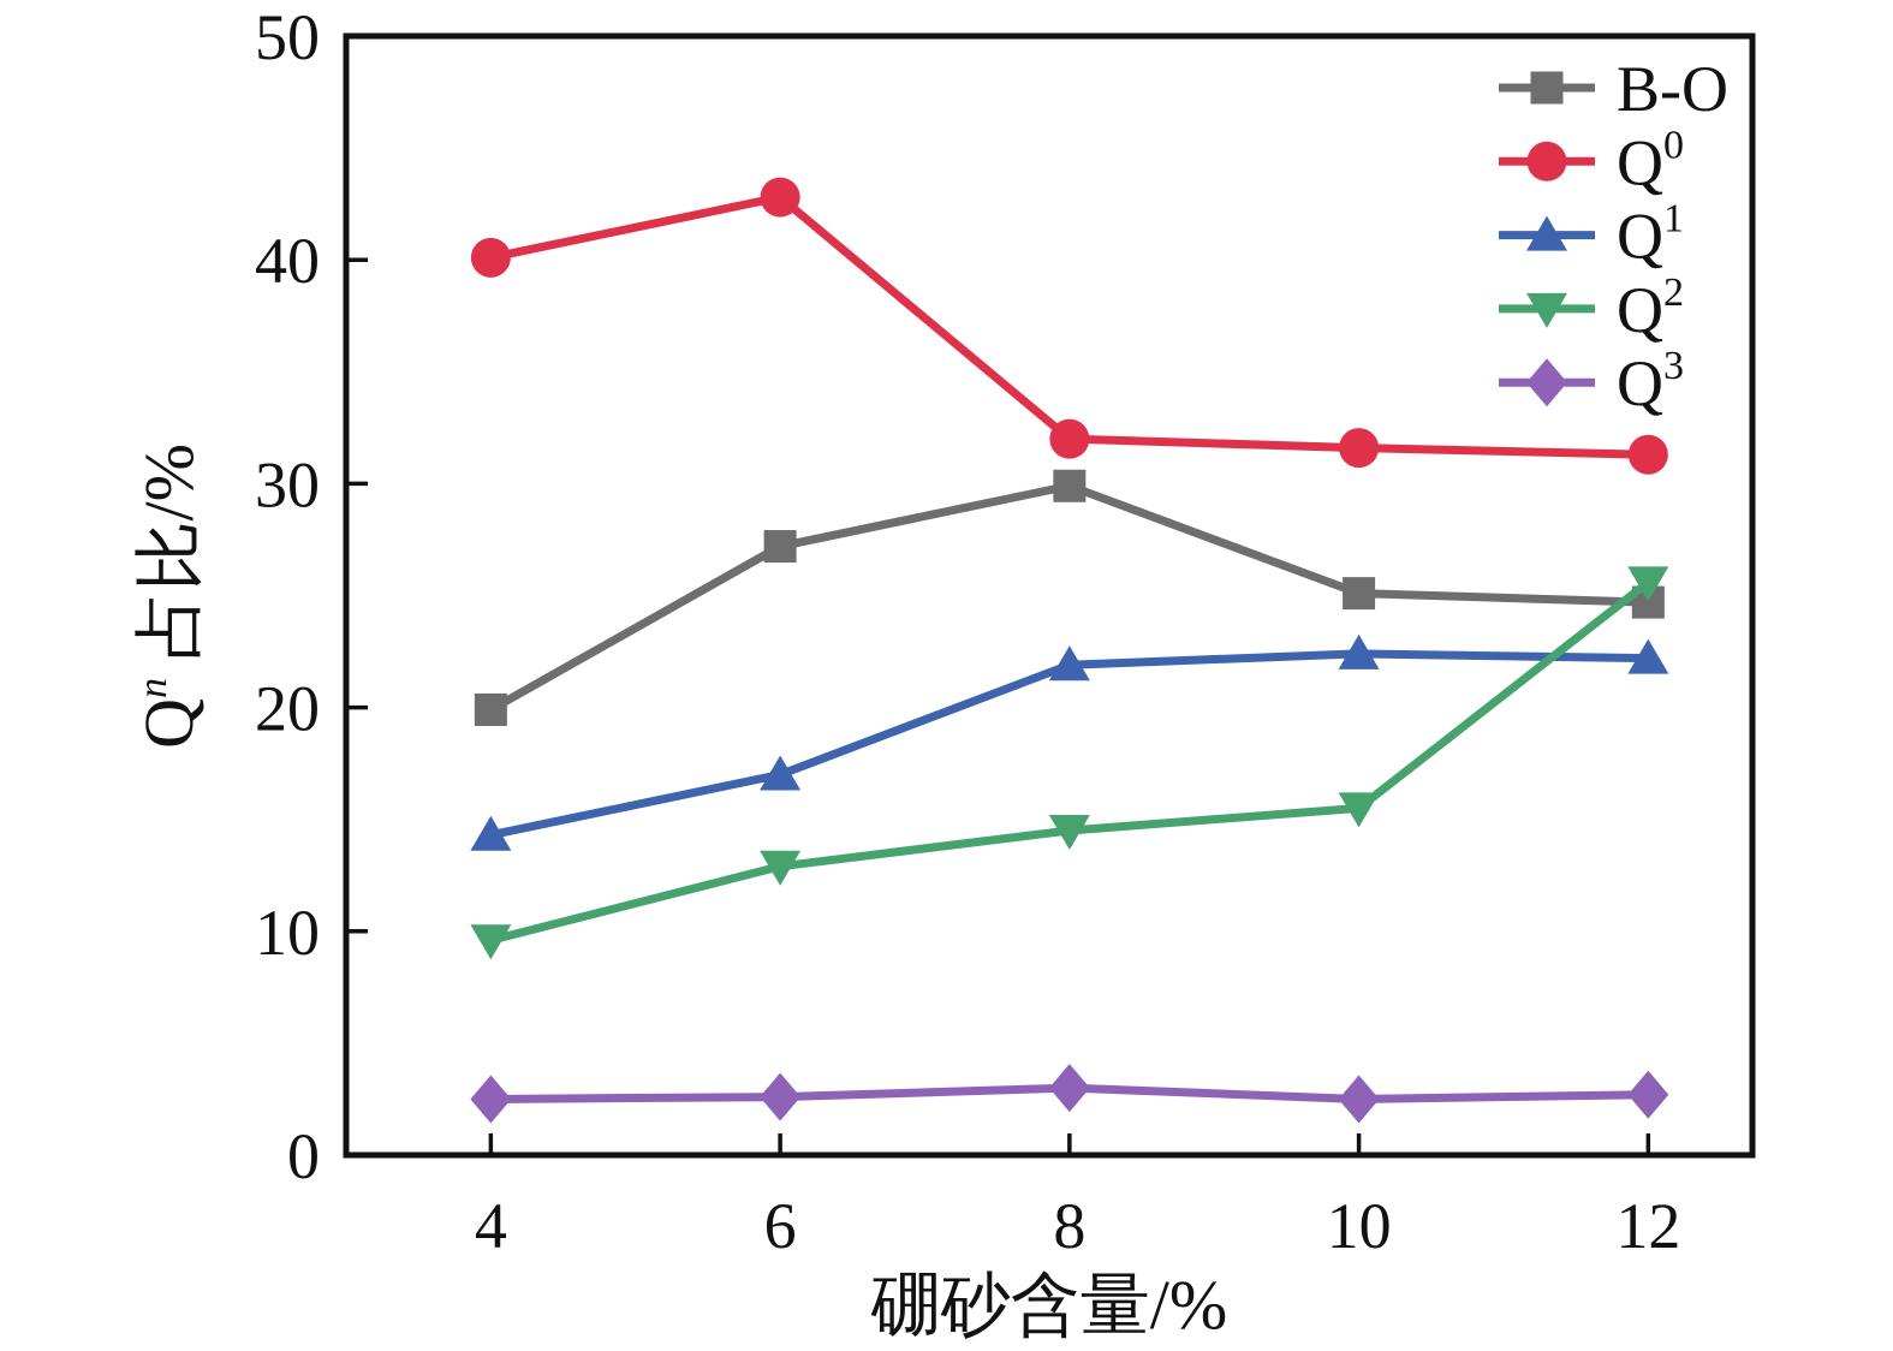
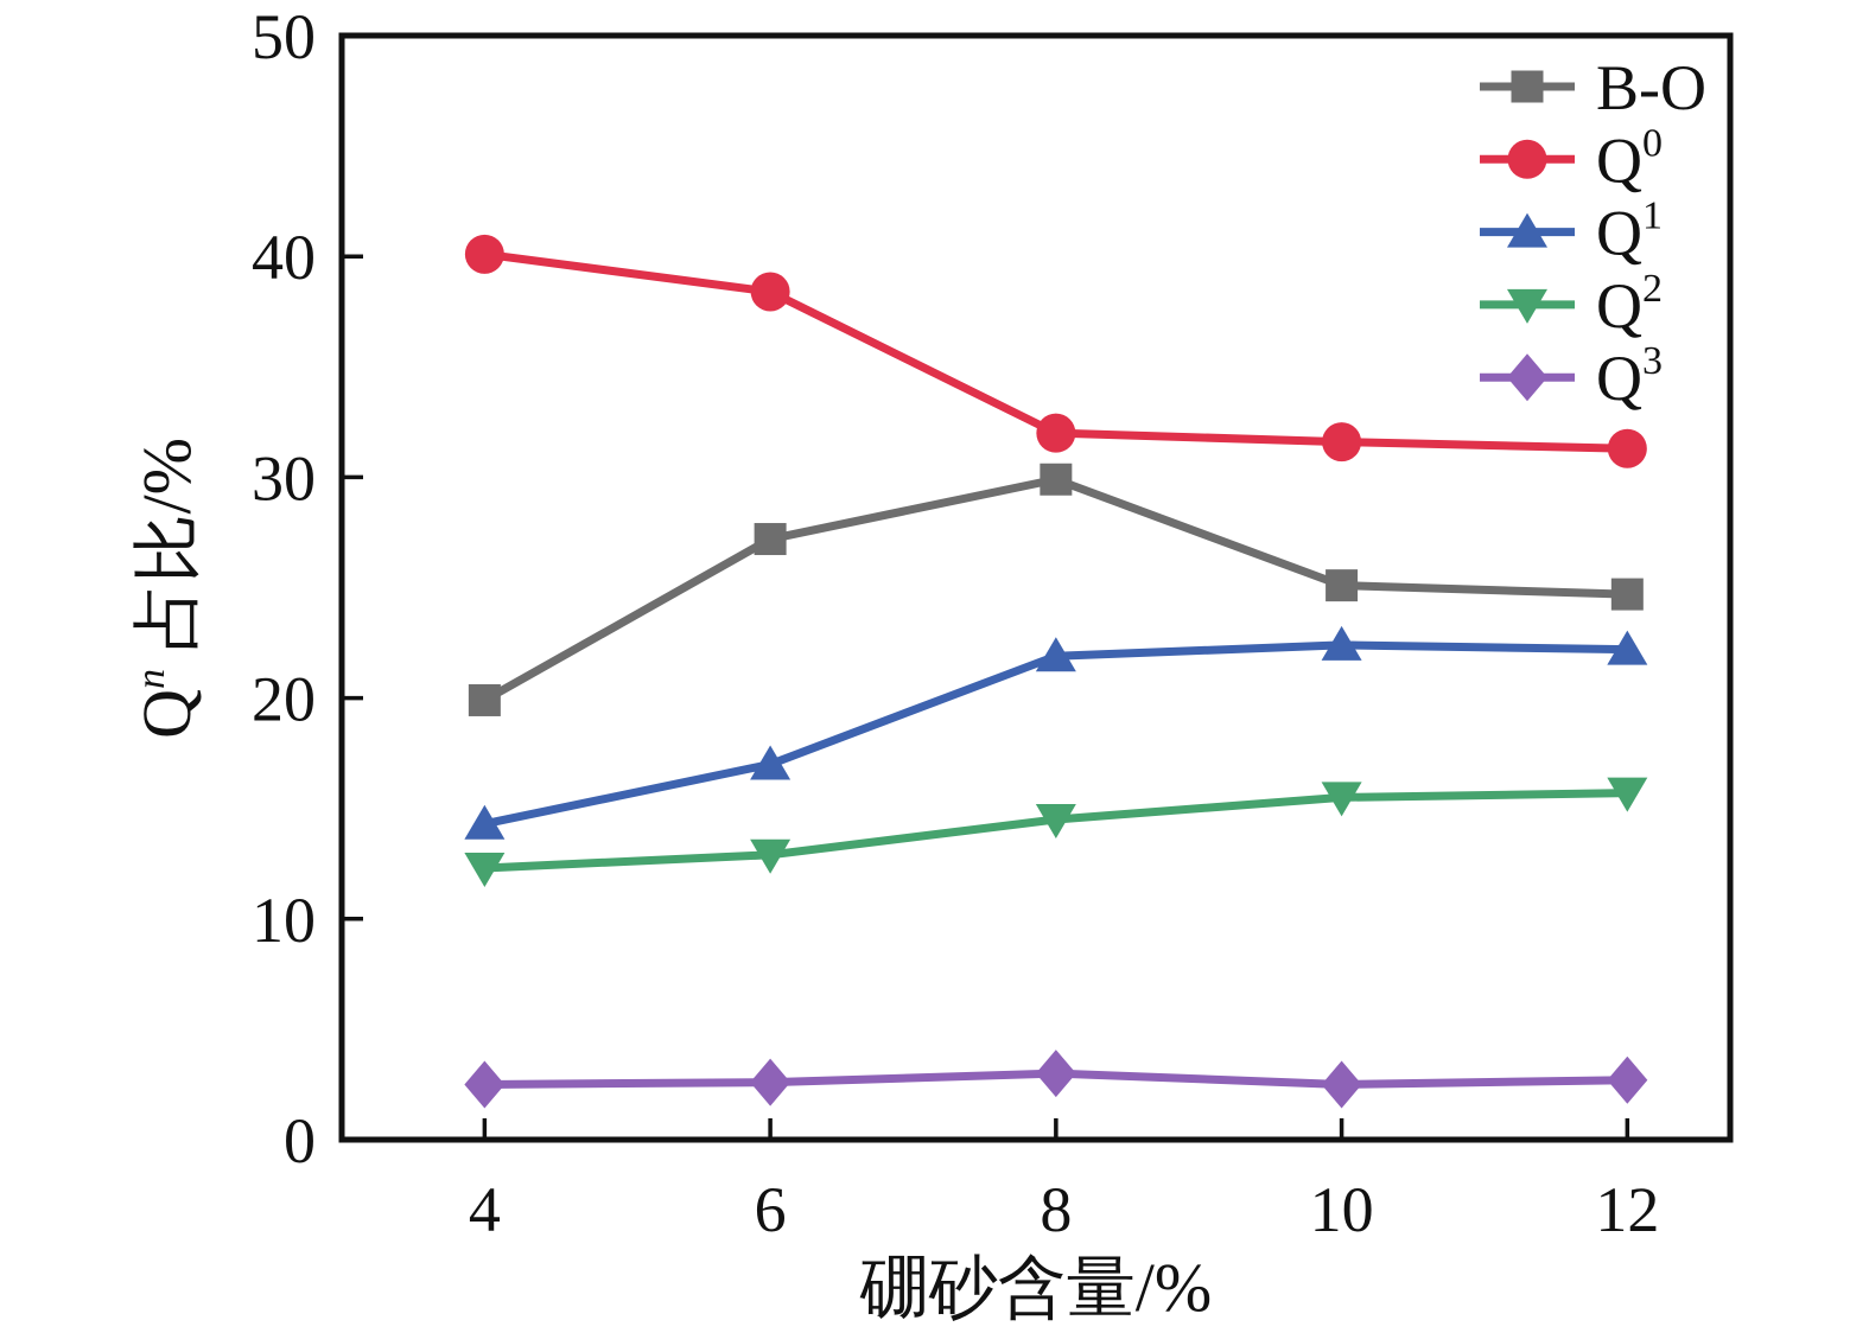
Q2/4: 9.6 -> 12.3
Q0/6: 42.8 -> 38.4
Q2/12: 25.6 -> 15.7
